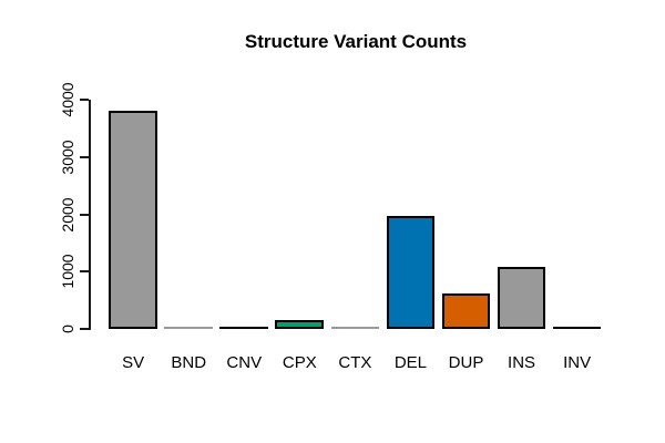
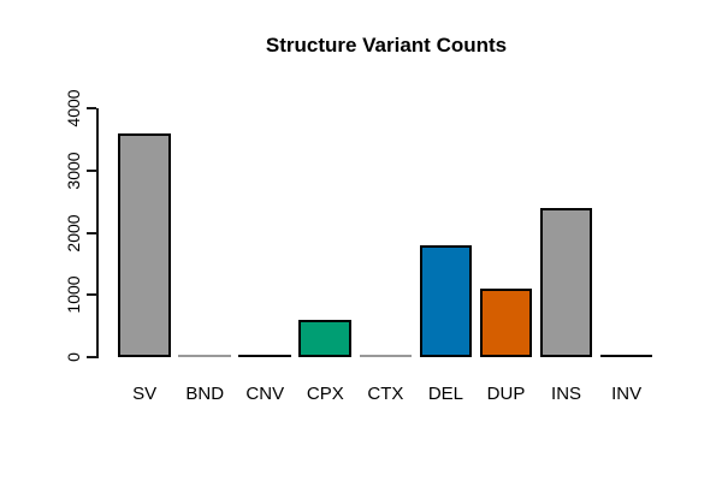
SV: 3800 -> 3600
CPX: 200 -> 600
DEL: 2000 -> 1800
DUP: 600 -> 1100
INS: 1100 -> 2400
